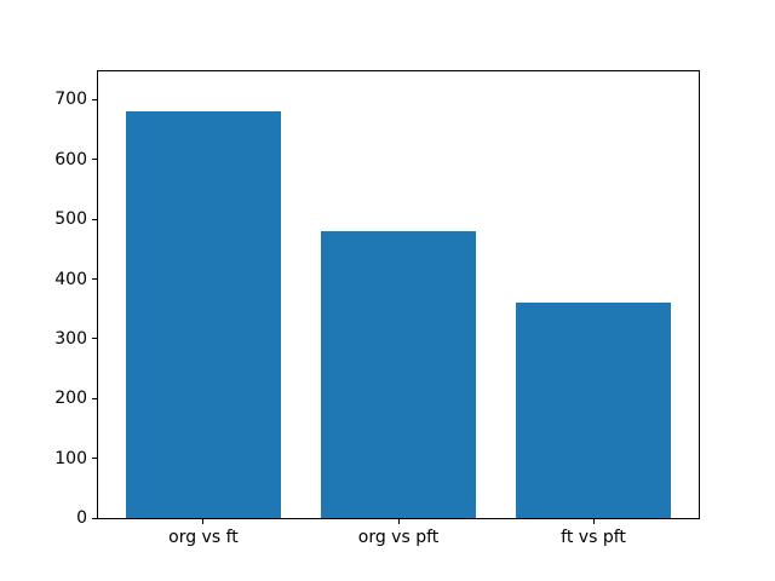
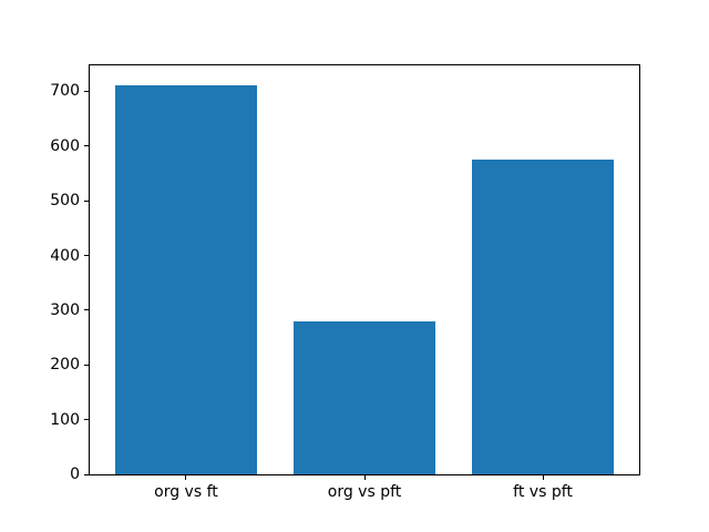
org vs ft: 680 -> 710
org vs pft: 480 -> 280
ft vs pft: 360 -> 580
